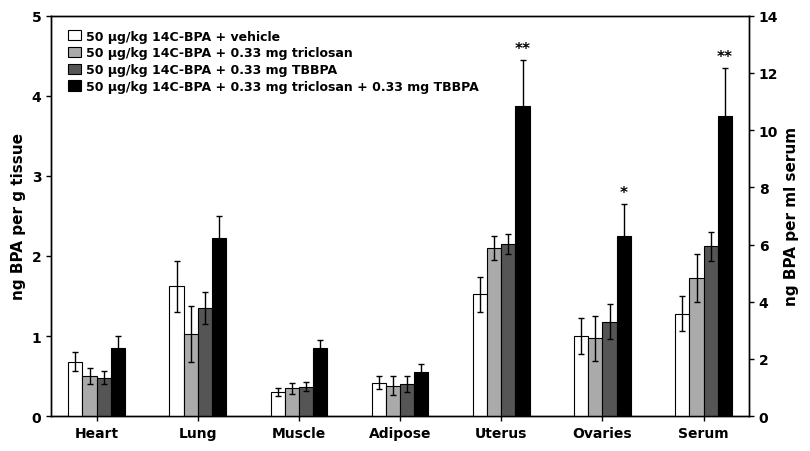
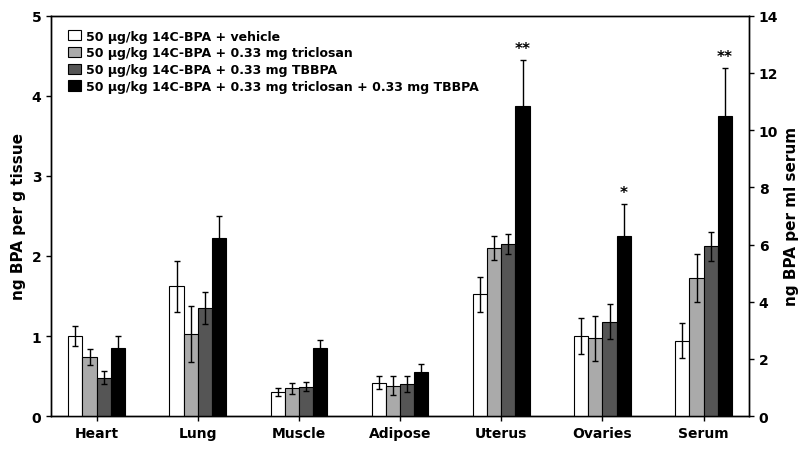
50 μg/kg 14C-BPA + vehicle/Heart: 0.68 -> 1.00
50 μg/kg 14C-BPA + 0.33 mg triclosan/Heart: 0.50 -> 0.74
50 μg/kg 14C-BPA + vehicle/Serum: 1.28 -> 0.94
